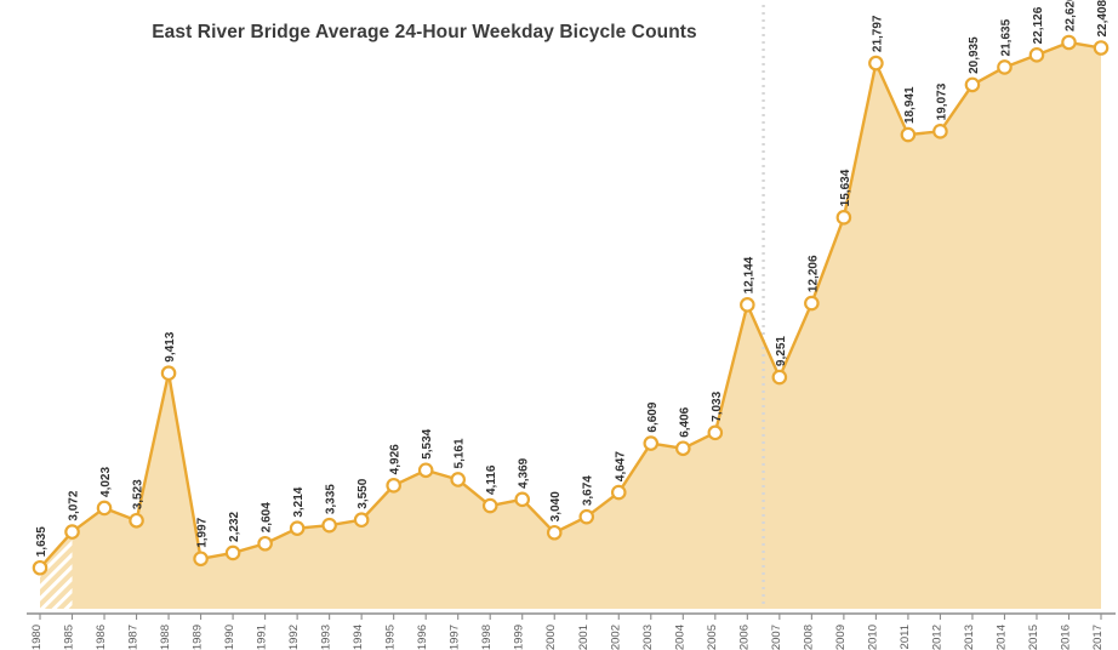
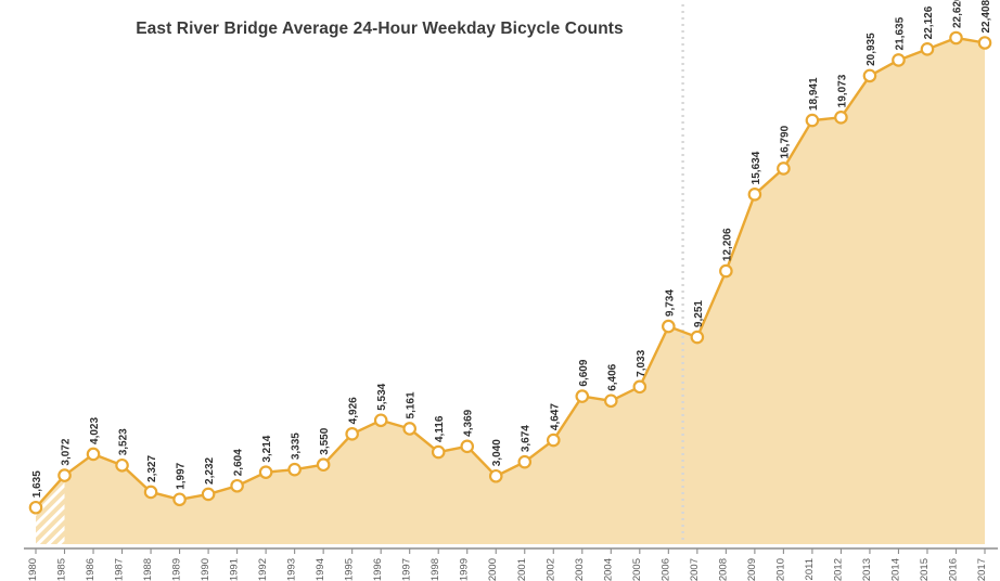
1988: 9,413 -> 2,327
2006: 12,144 -> 9,734
2010: 21,797 -> 16,790
